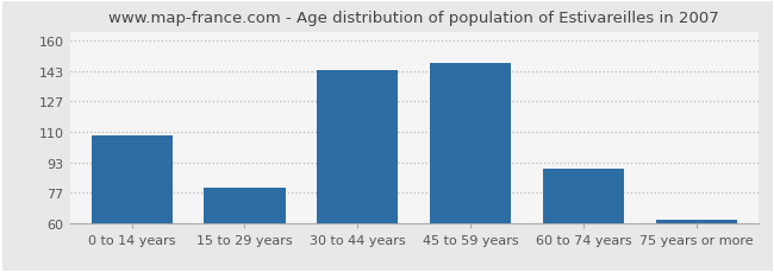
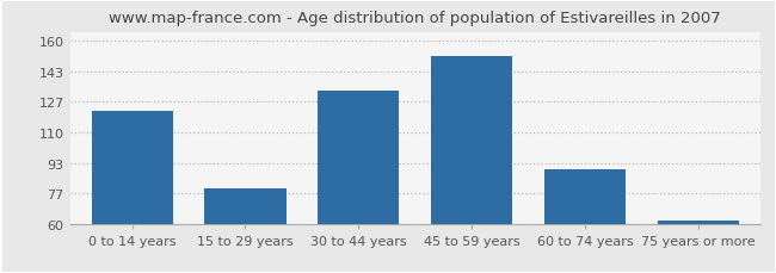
0 to 14 years: 108 -> 122
30 to 44 years: 144 -> 133
45 to 59 years: 148 -> 152
